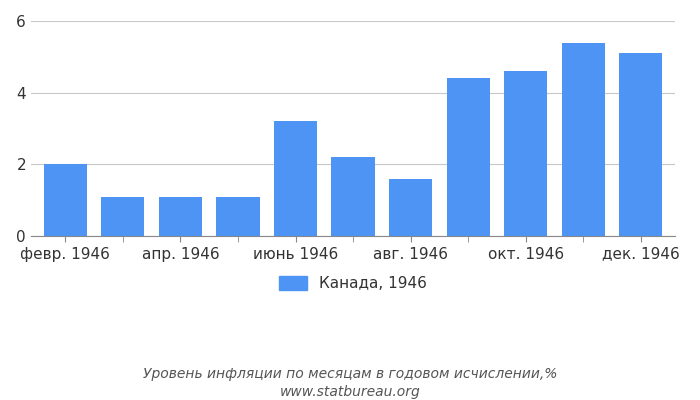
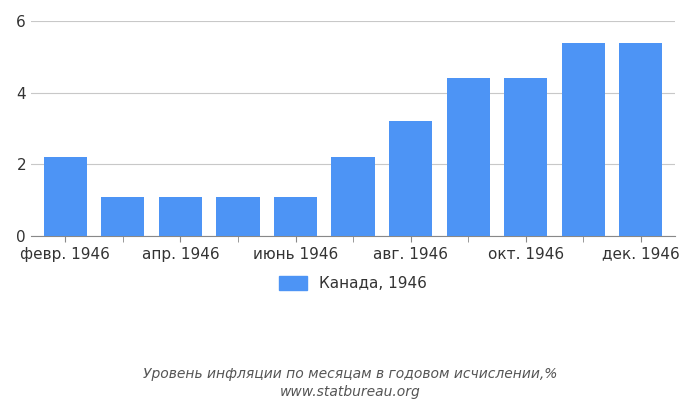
февр. 1946: 2.0 -> 2.2
июнь 1946: 3.2 -> 1.1
авг. 1946: 1.6 -> 3.2
окт. 1946: 4.6 -> 4.4
дек. 1946: 5.1 -> 5.4
